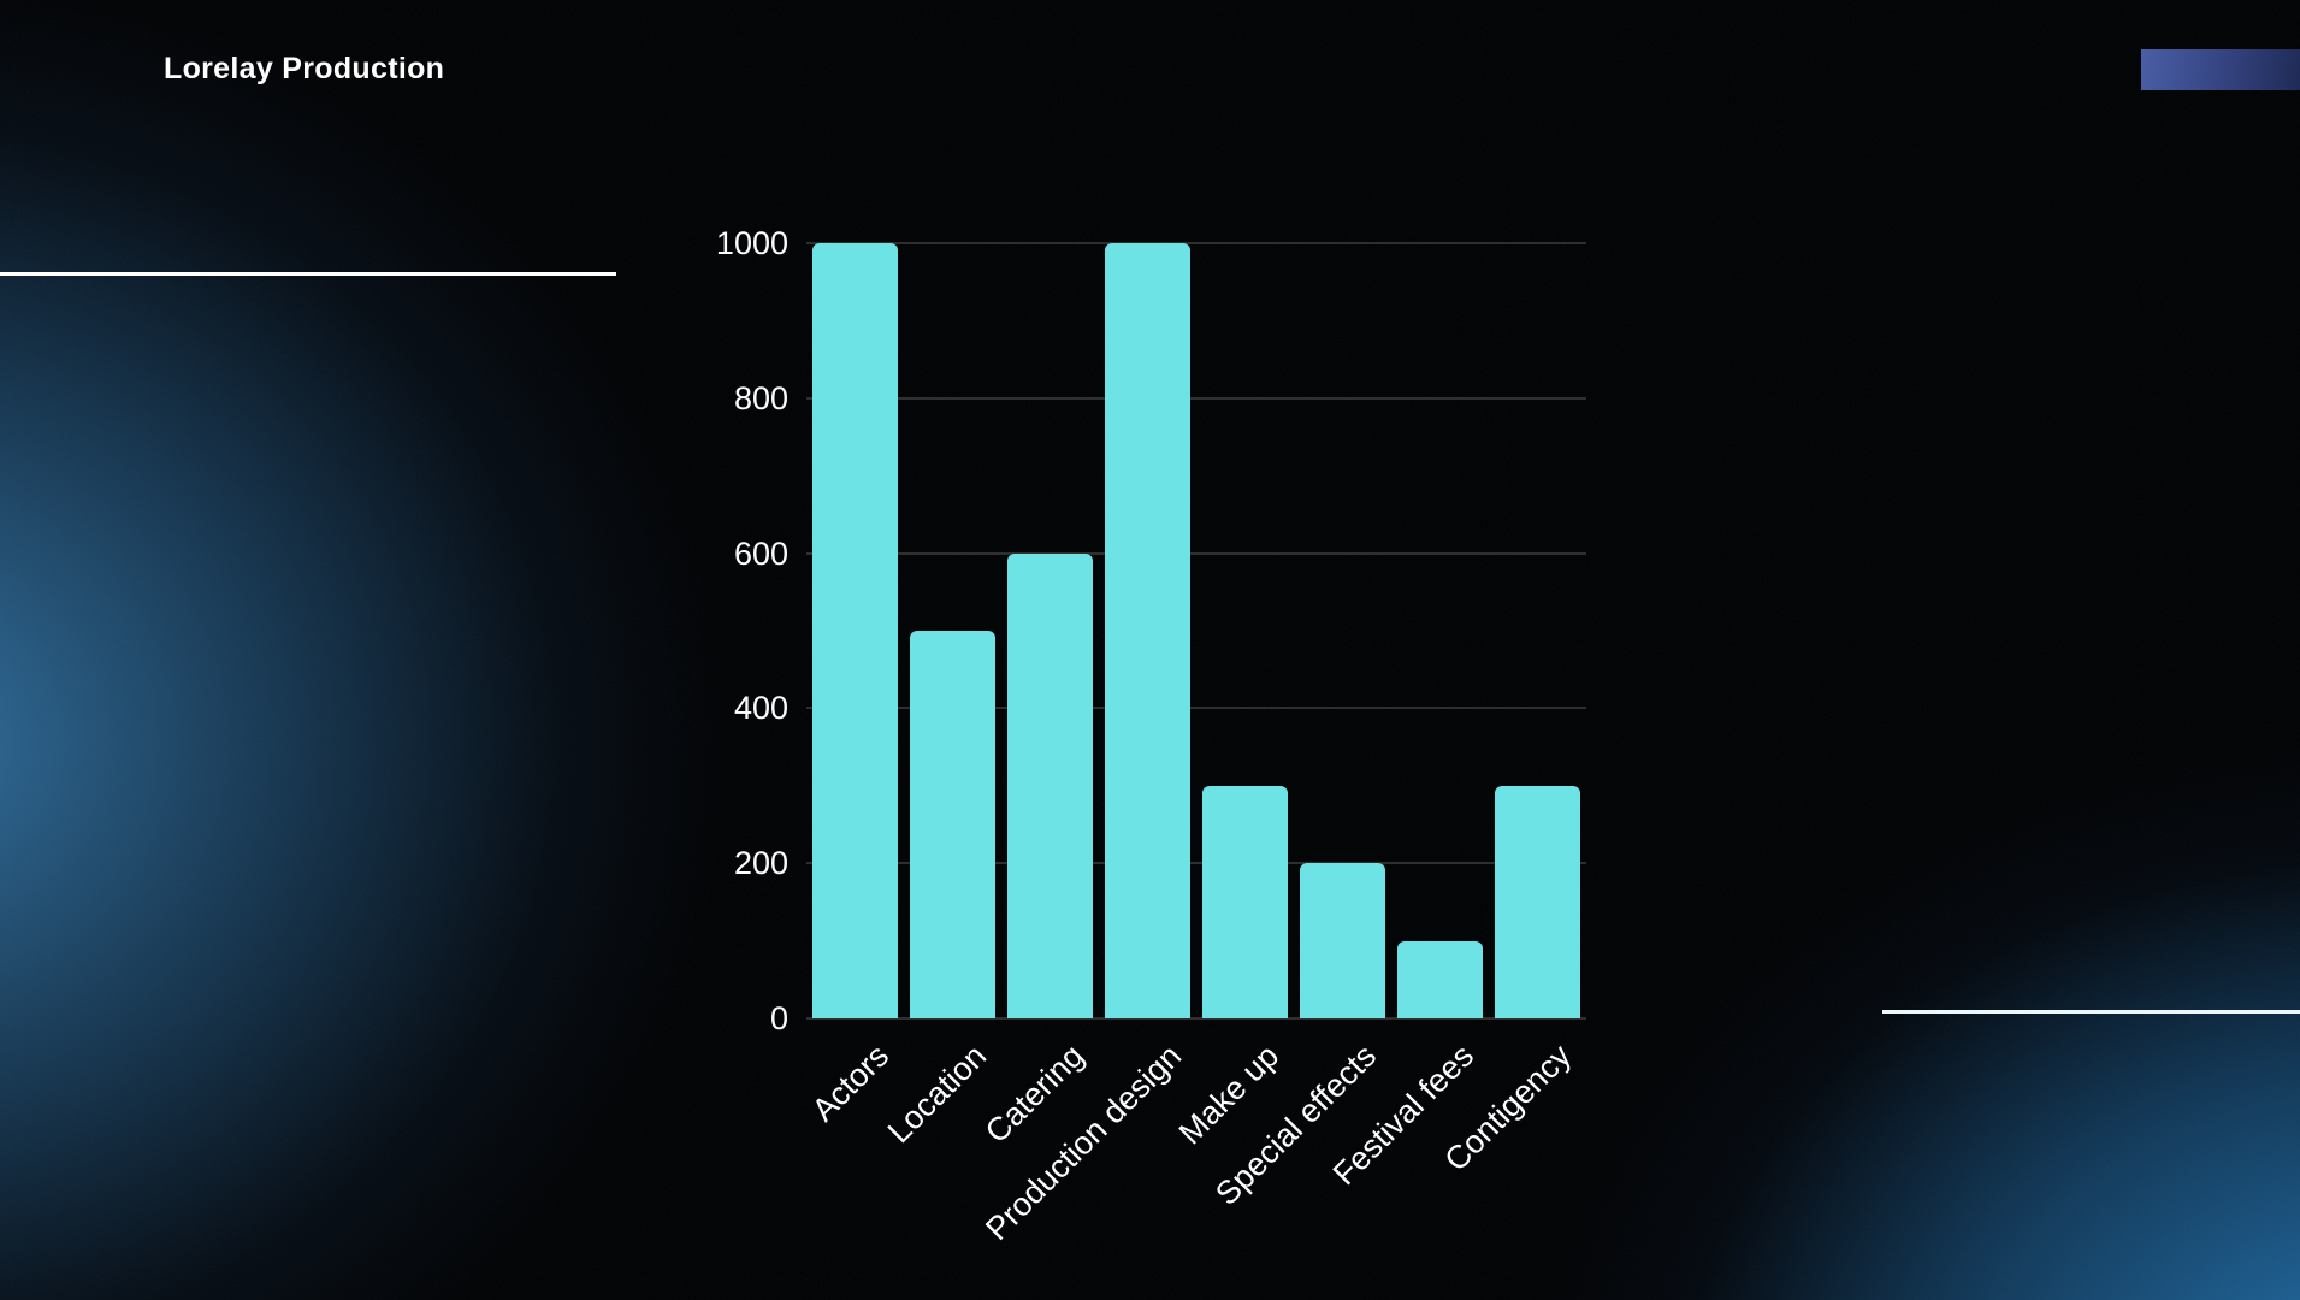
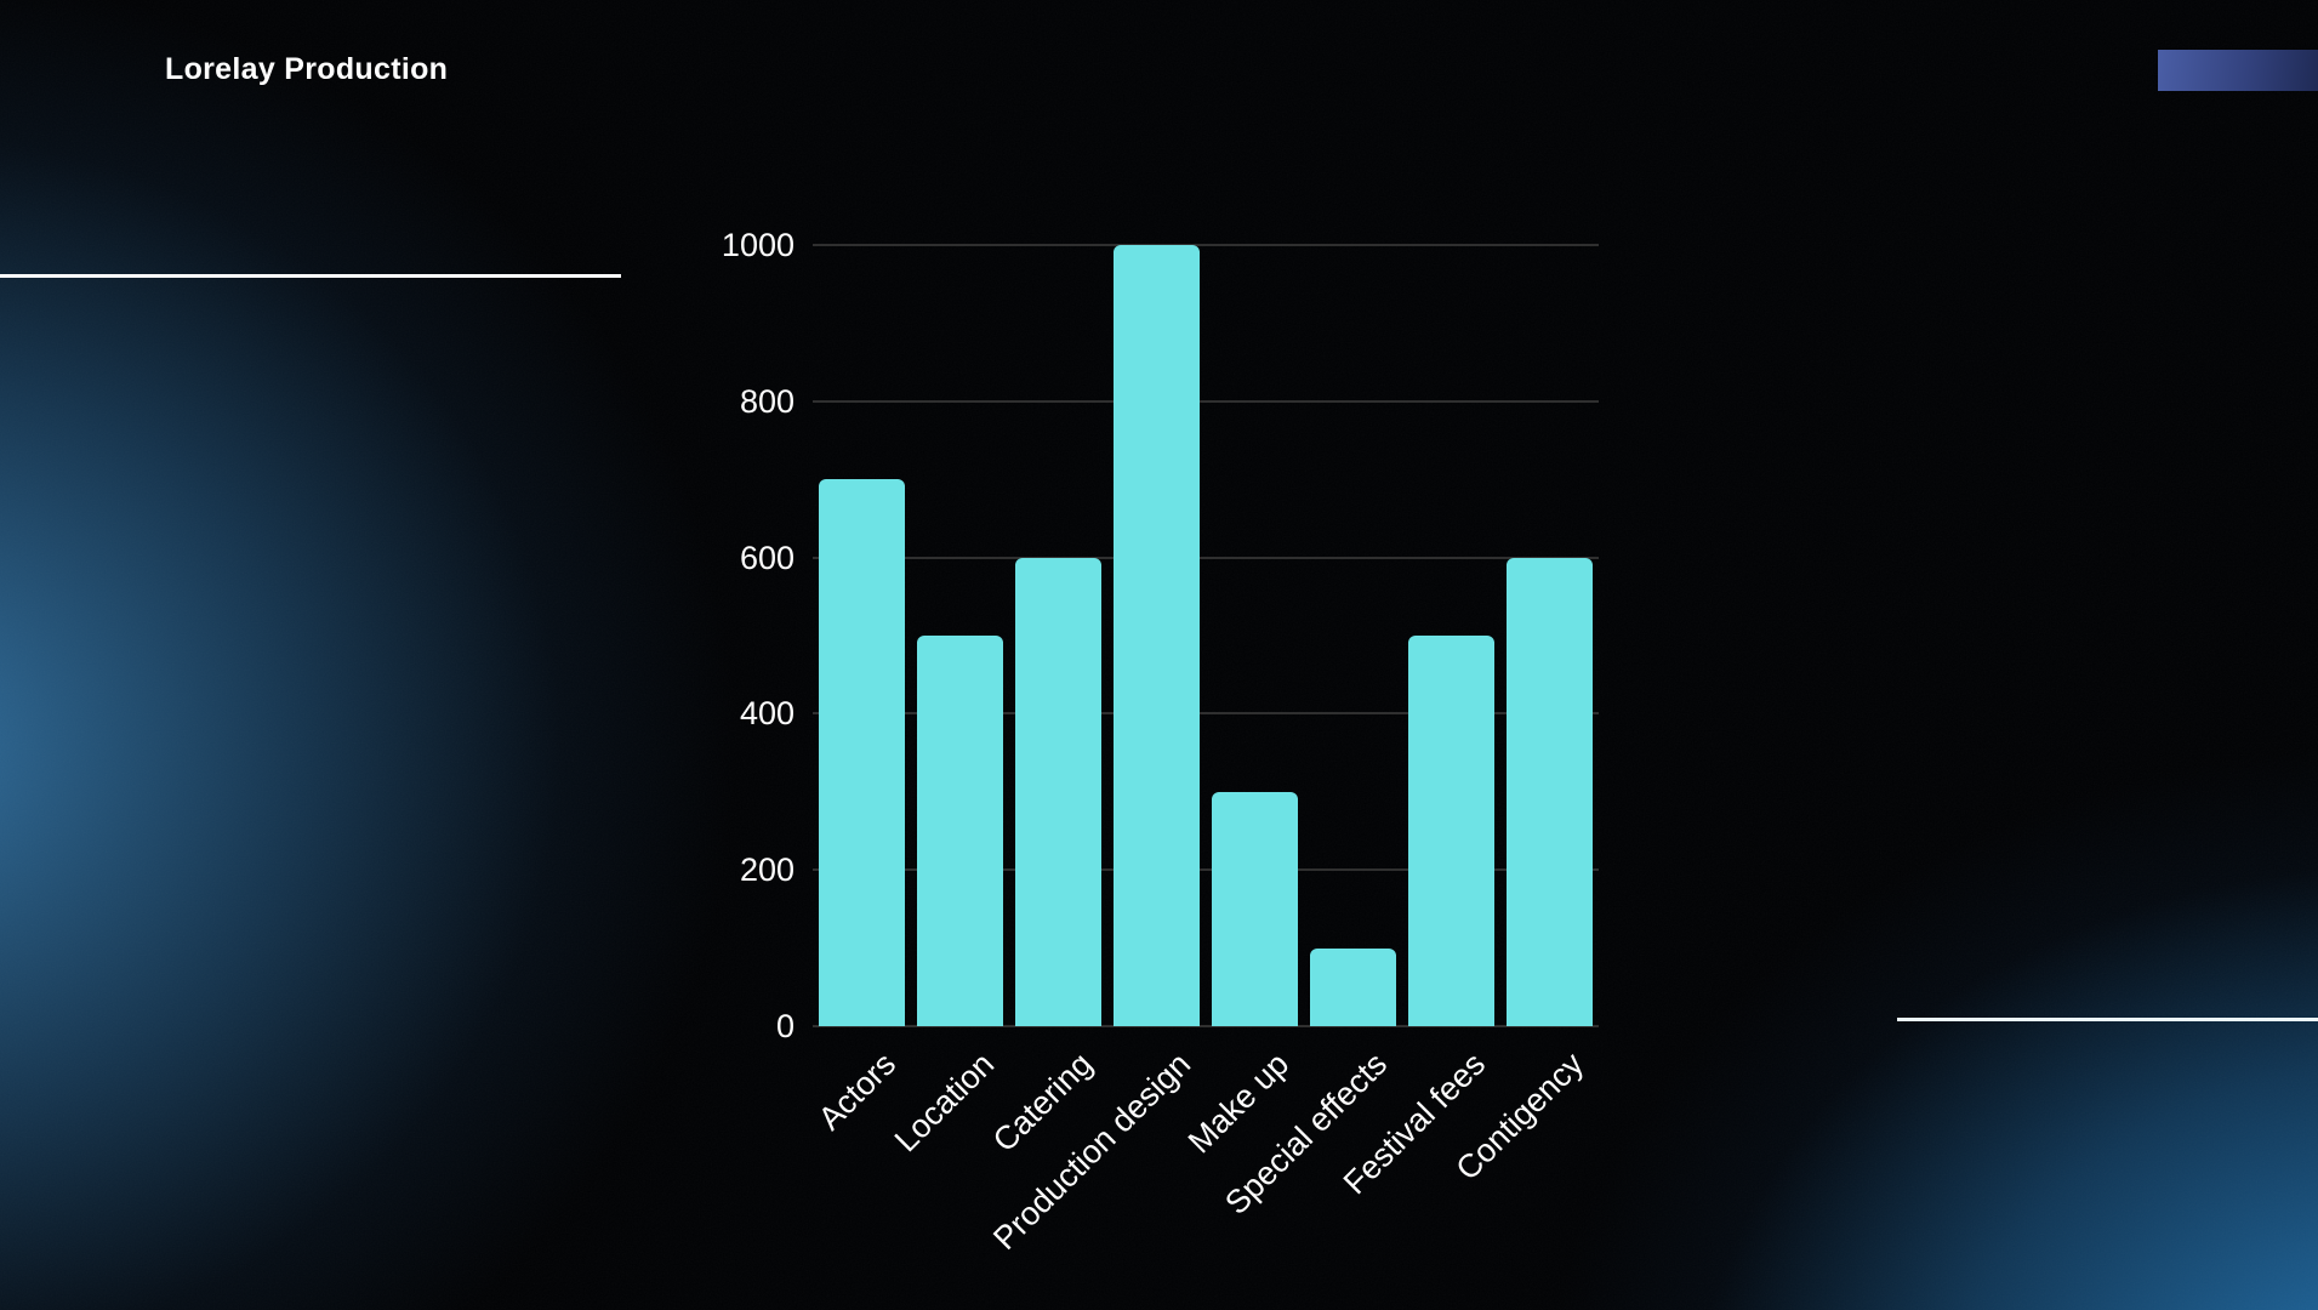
Actors: 1000 -> 700
Special effects: 200 -> 100
Festival fees: 100 -> 500
Contigency: 300 -> 600
